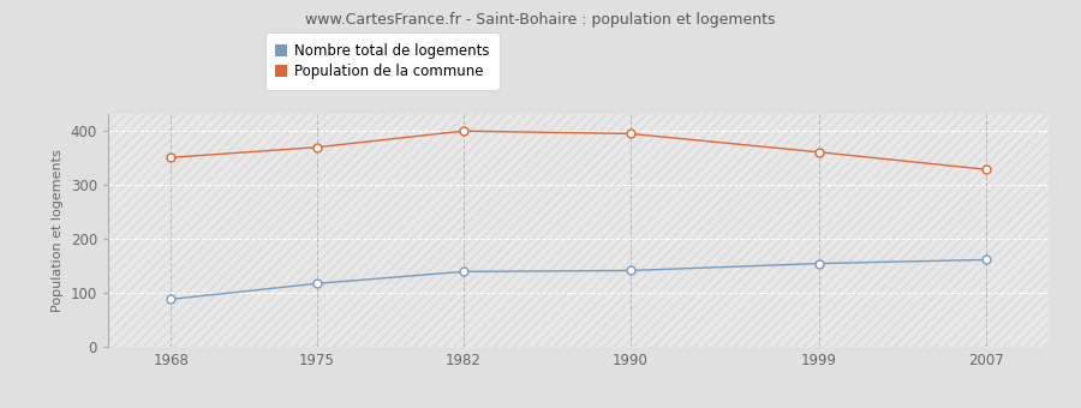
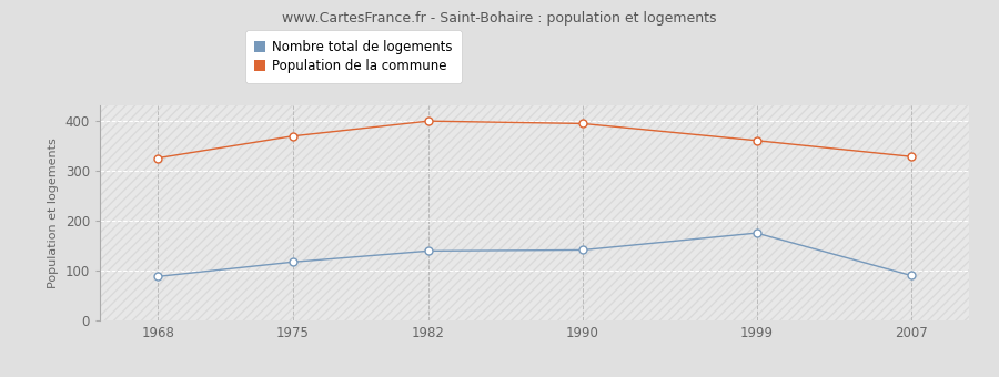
Population de la commune/1968: 350 -> 325
Nombre total de logements/1999: 154 -> 175
Nombre total de logements/2007: 161 -> 90
